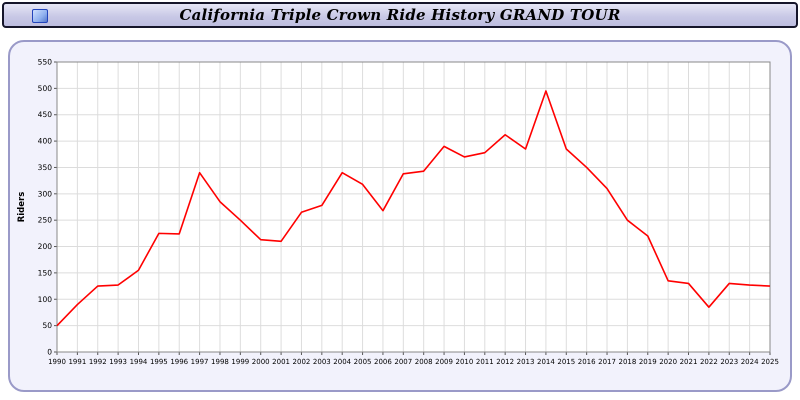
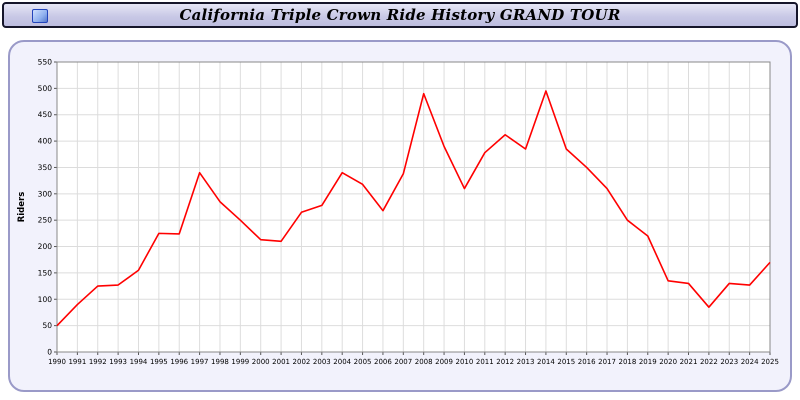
2008: 340 -> 490
2010: 370 -> 310
2025: 120 -> 170
